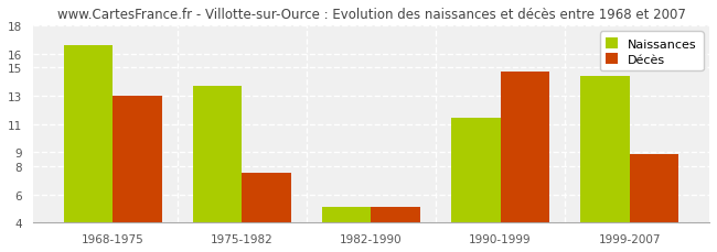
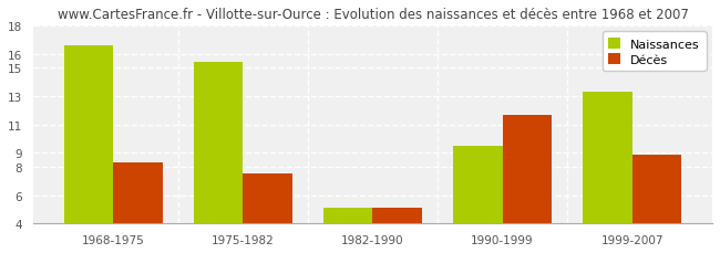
Décès/1968-1975: 13.0 -> 8.3
Naissances/1975-1982: 13.7 -> 15.4
Naissances/1990-1999: 11.4 -> 9.5
Décès/1990-1999: 14.7 -> 11.7
Naissances/1999-2007: 14.4 -> 13.3
